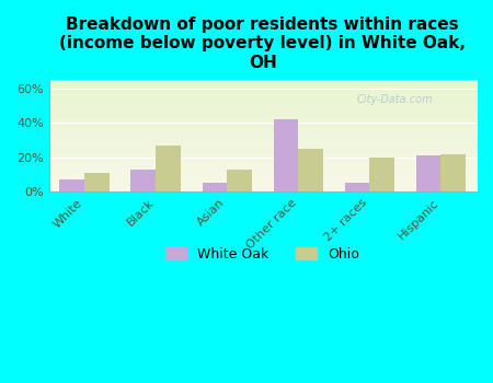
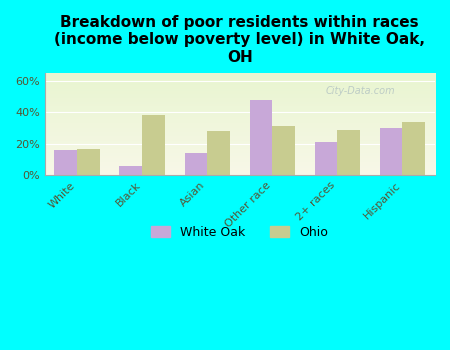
White Oak/White: 7% -> 16%
Ohio/White: 11% -> 17%
White Oak/Black: 13% -> 6%
Ohio/Black: 27% -> 38%
White Oak/Asian: 5% -> 14%
Ohio/Asian: 13% -> 28%
White Oak/Other race: 42% -> 48%
Ohio/Other race: 25% -> 31%
White Oak/2+ races: 5% -> 21%
Ohio/2+ races: 20% -> 29%
White Oak/Hispanic: 21% -> 30%
Ohio/Hispanic: 22% -> 34%
